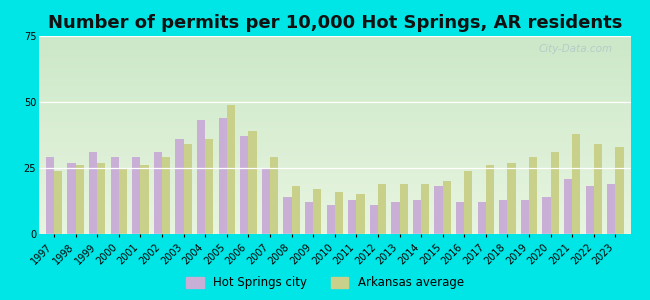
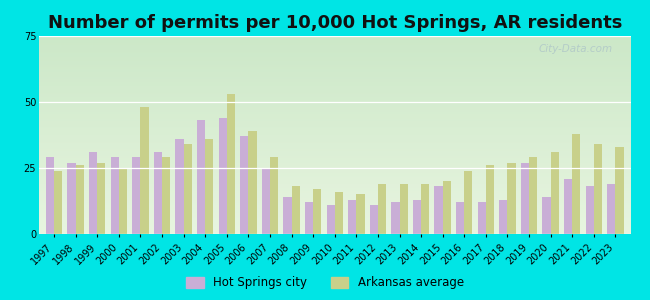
Arkansas average/2001: 26 -> 48
Arkansas average/2005: 49 -> 53
Hot Springs city/2019: 13 -> 27
